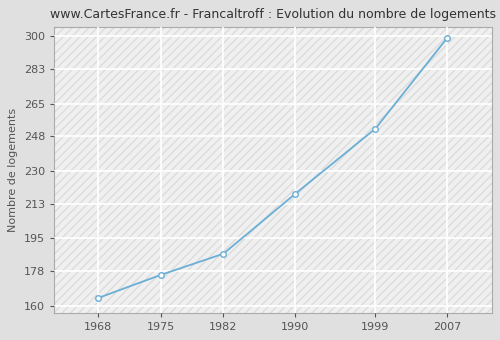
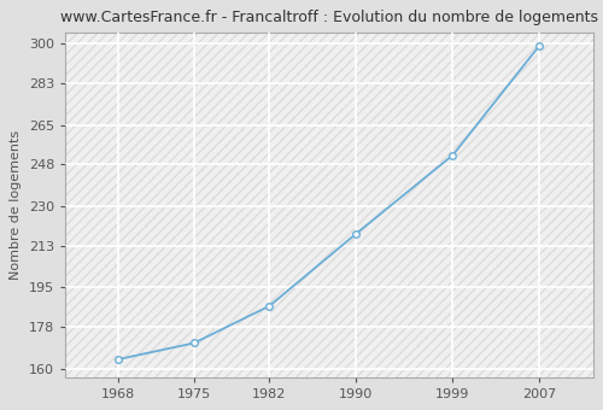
1975: 176 -> 171
